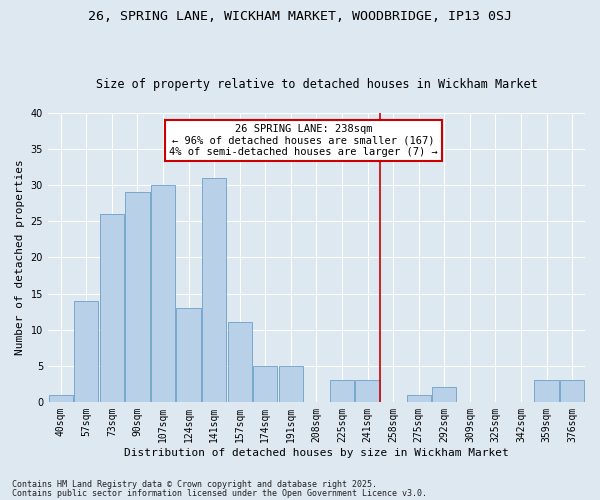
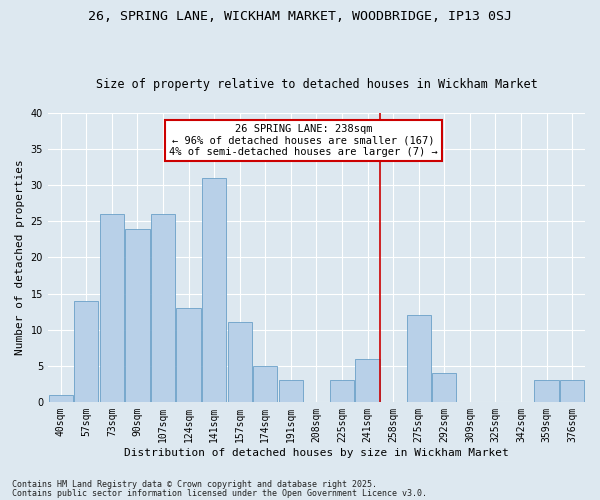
90sqm: 29 -> 24
107sqm: 30 -> 26
191sqm: 5 -> 3
241sqm: 3 -> 6
275sqm: 1 -> 12
292sqm: 2 -> 4
